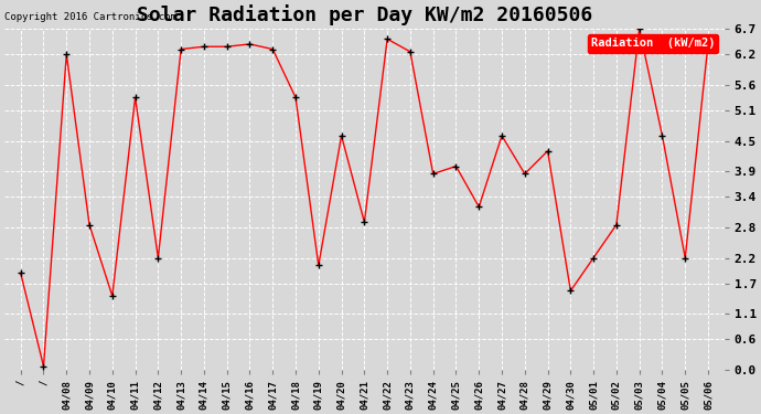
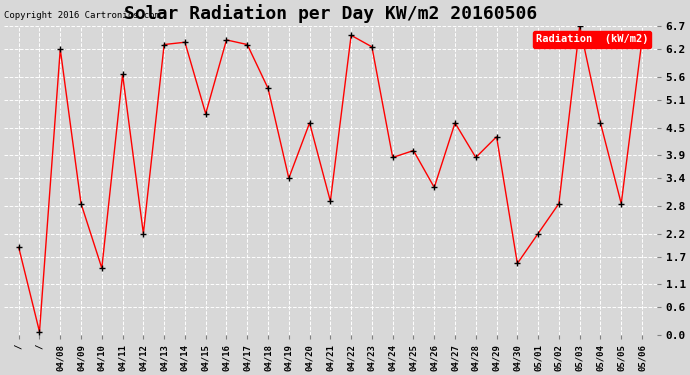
04/11: 5.35 -> 5.65
04/15: 6.35 -> 4.80
04/19: 2.05 -> 3.40
05/05: 2.20 -> 2.85
